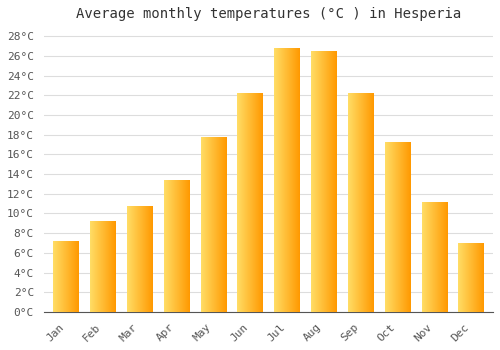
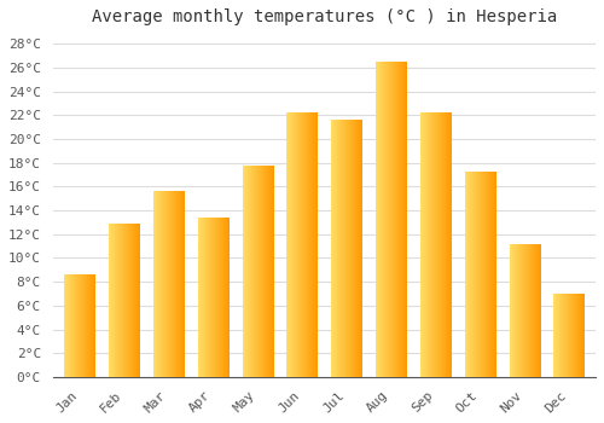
Jan: 7.2°C -> 8.6°C
Feb: 9.2°C -> 12.8°C
Mar: 10.7°C -> 15.6°C
Jul: 26.7°C -> 21.6°C
